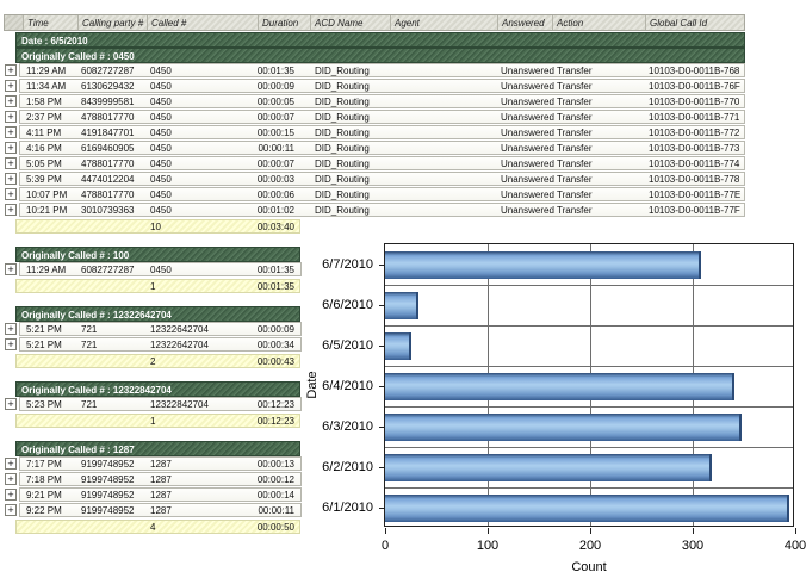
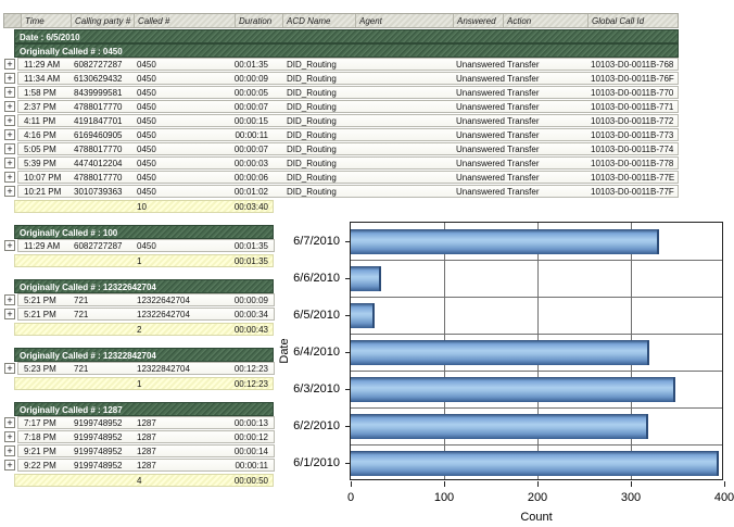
6/7/2010: 310 -> 330
6/4/2010: 340 -> 320
